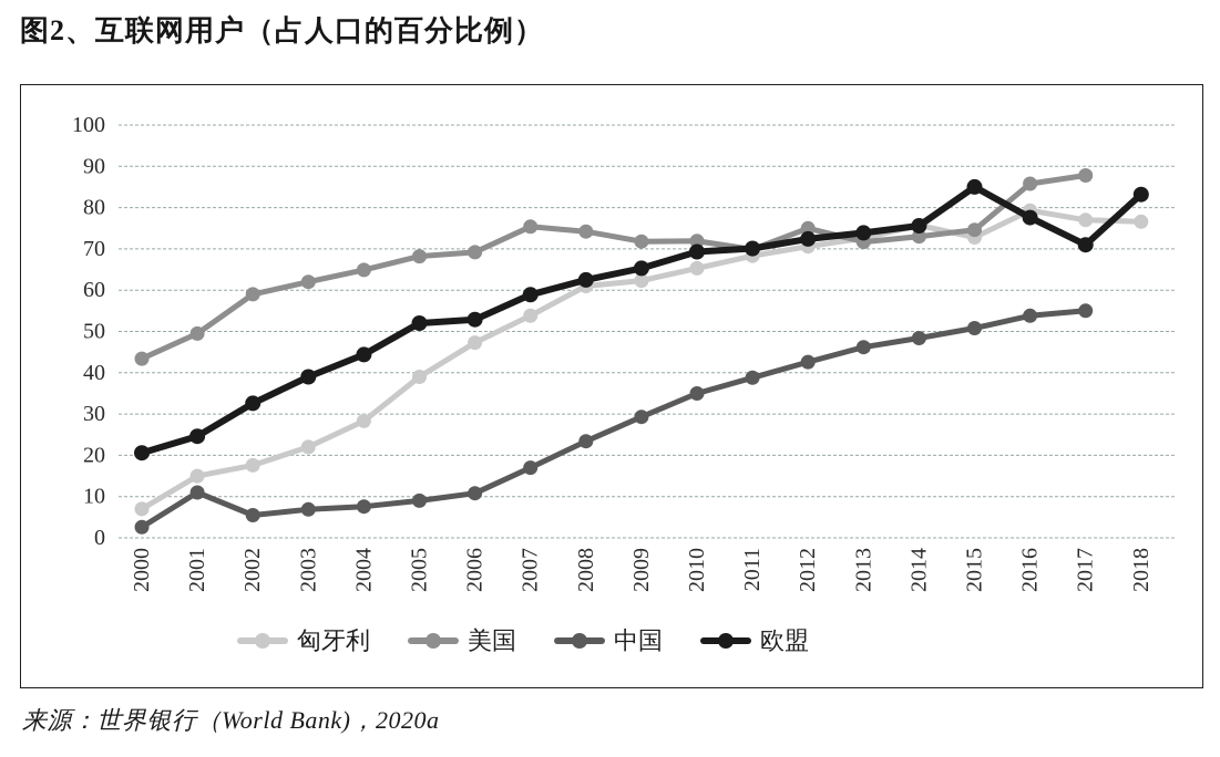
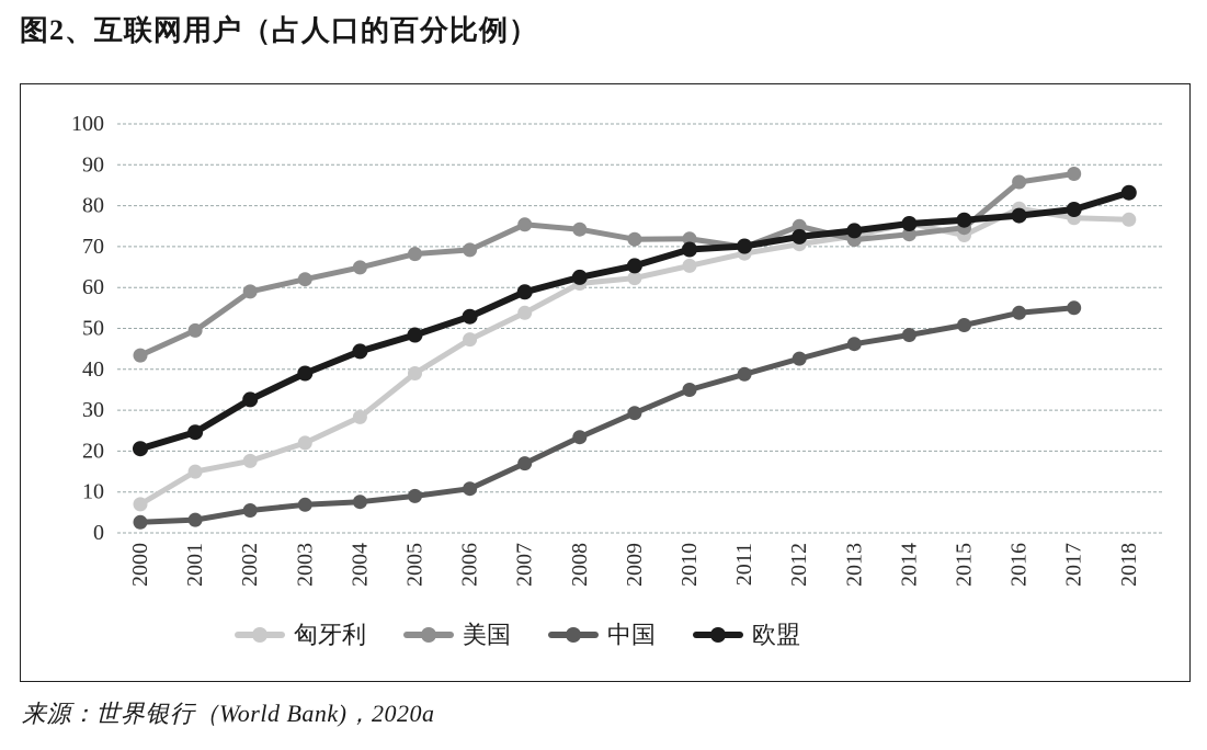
中国/2001: 11 -> 3
欧盟/2005: 52 -> 48
欧盟/2015: 85 -> 76
欧盟/2017: 71 -> 79
